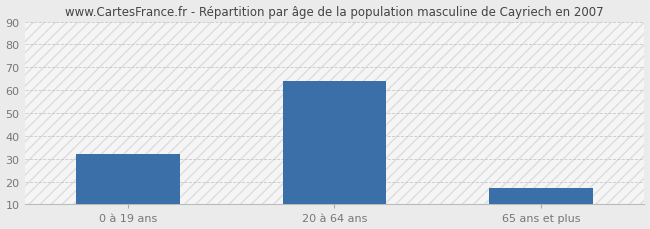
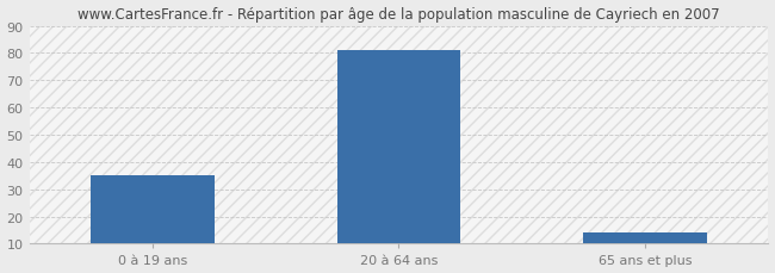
0 à 19 ans: 32 -> 35
20 à 64 ans: 64 -> 81
65 ans et plus: 17 -> 14
